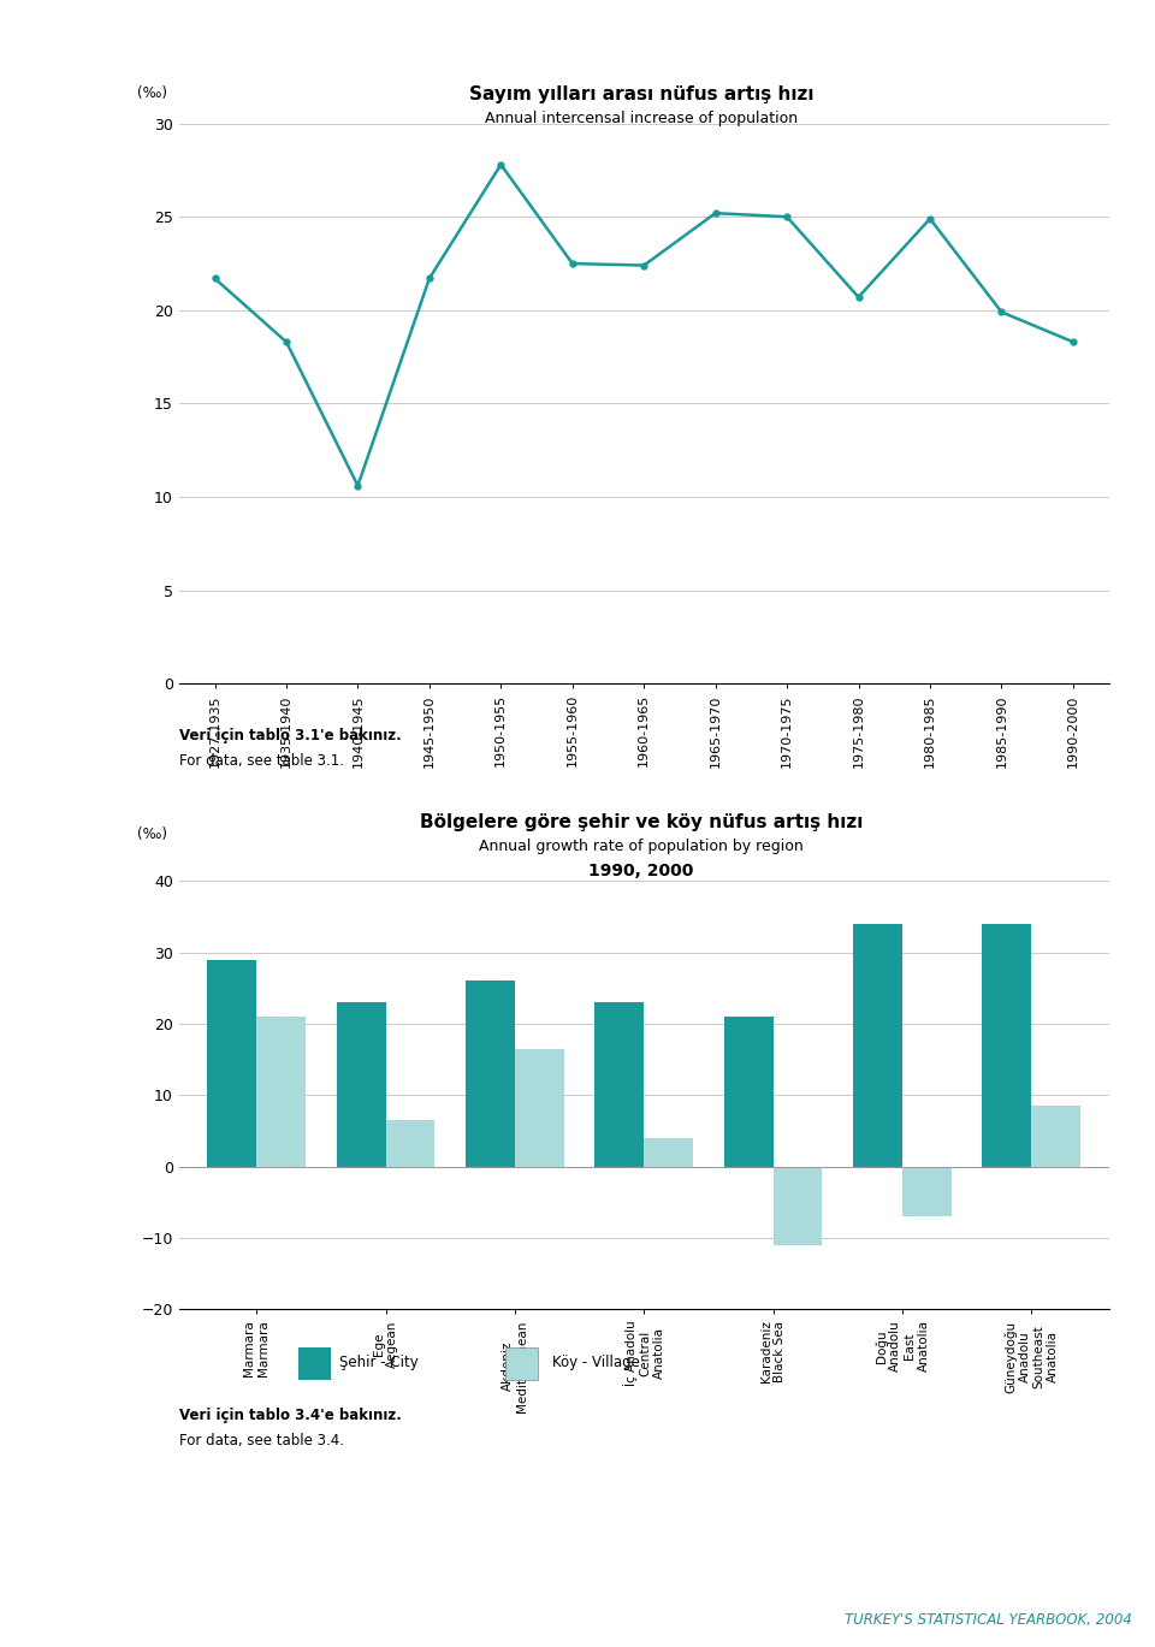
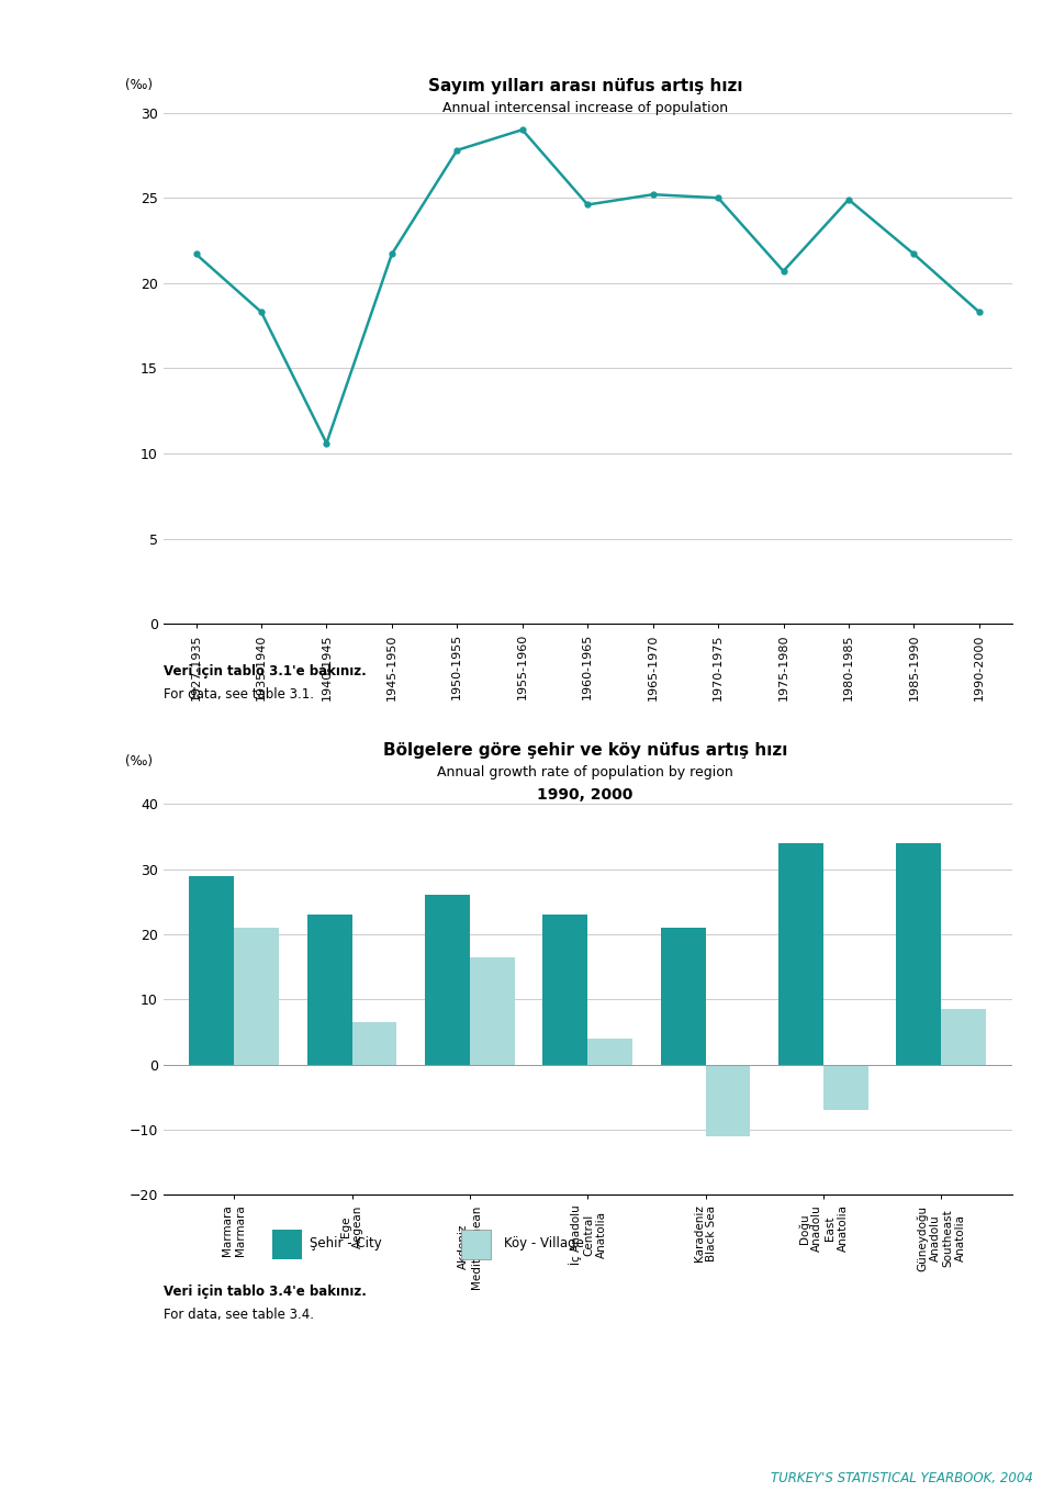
1955-1960: 22.5 -> 29.0
1960-1965: 22.4 -> 24.6
1985-1990: 19.9 -> 21.7
